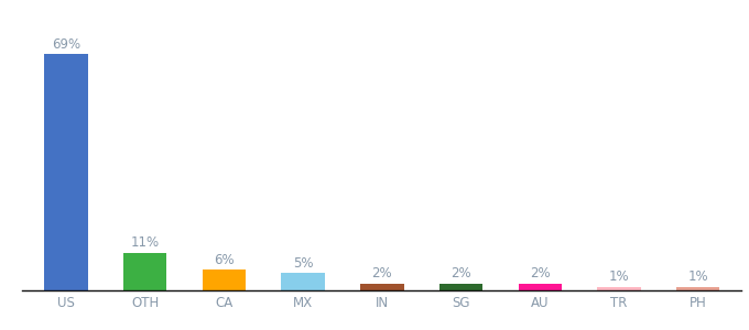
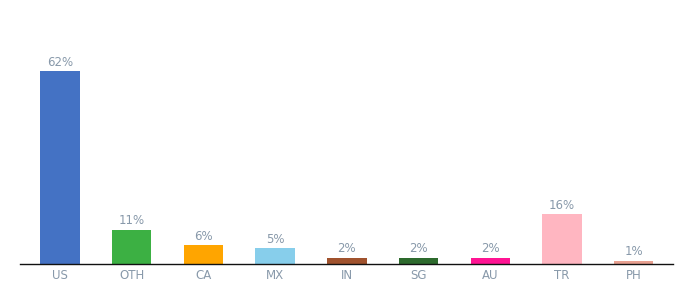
US: 69% -> 62%
TR: 1% -> 16%
